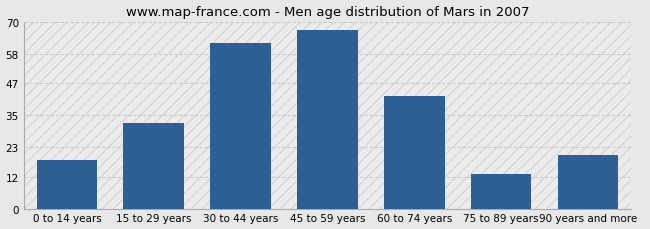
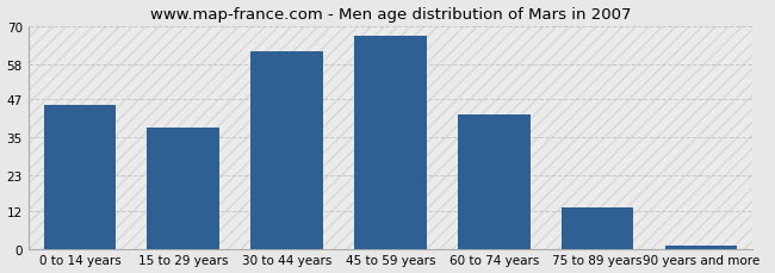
0 to 14 years: 18 -> 45
15 to 29 years: 32 -> 38
90 years and more: 20 -> 1
